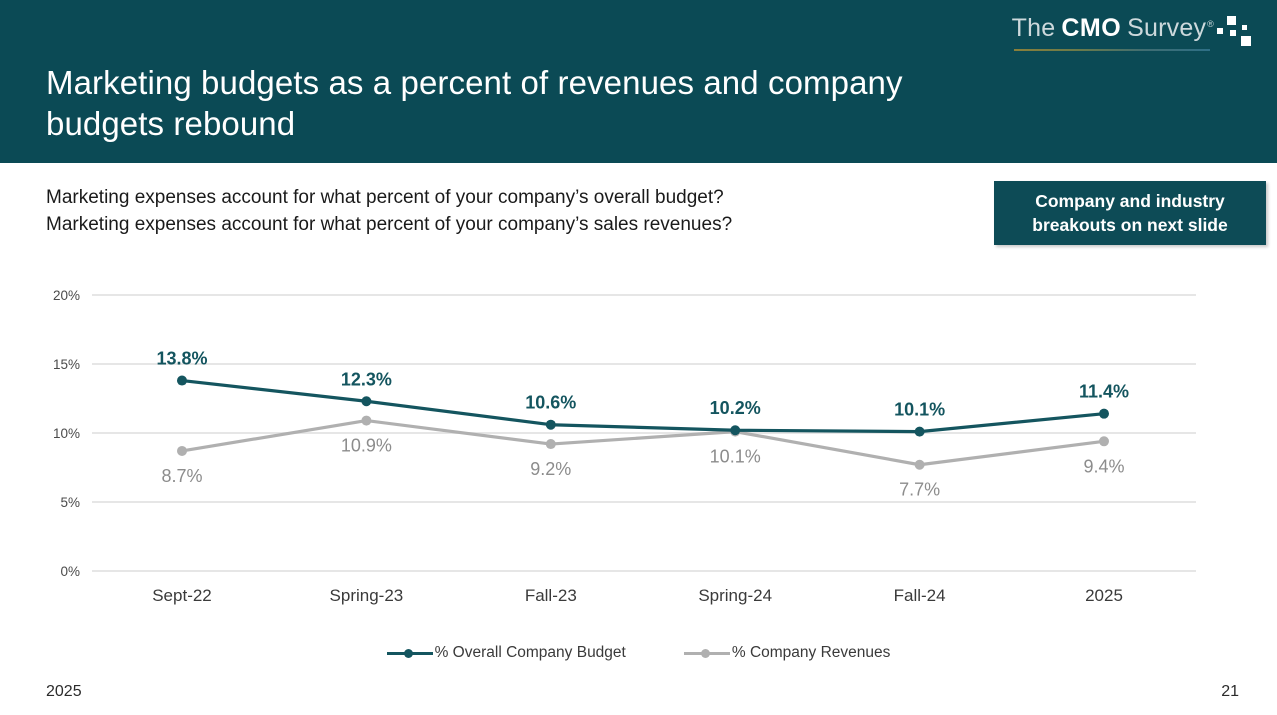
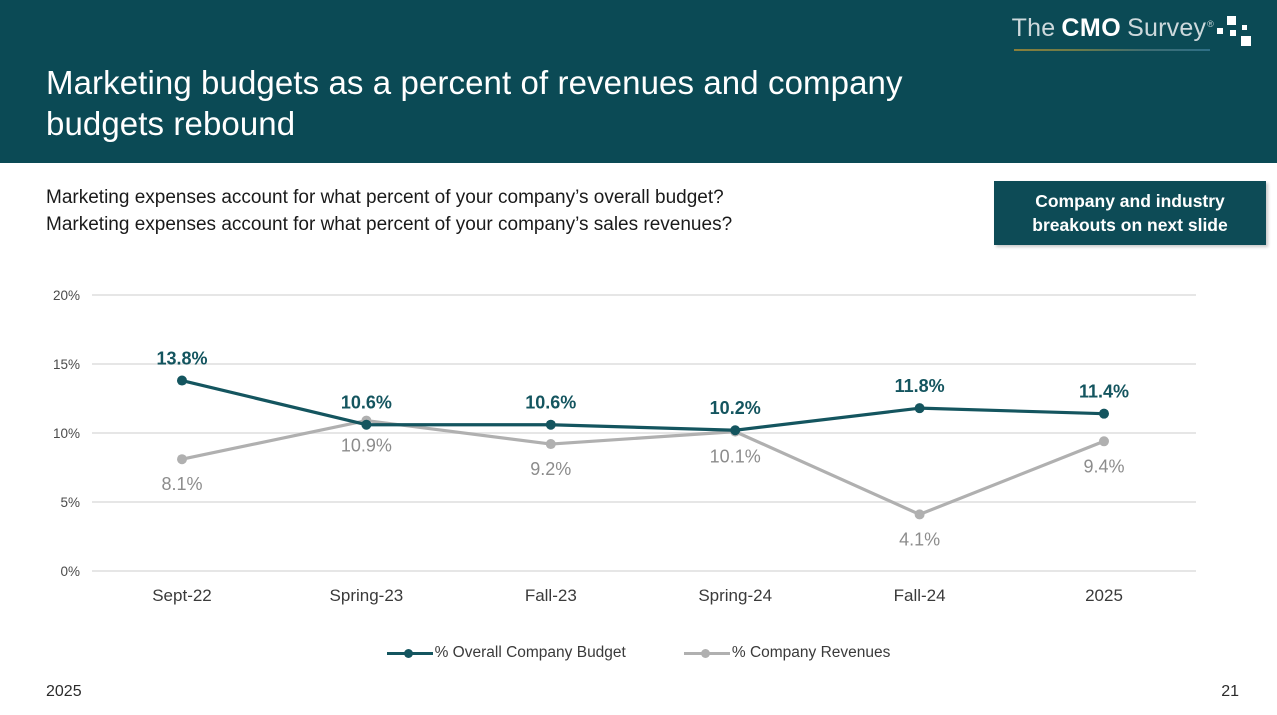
% Company Revenues/Sept-22: 8.7% -> 8.1%
% Overall Company Budget/Spring-23: 12.3% -> 10.6%
% Overall Company Budget/Fall-24: 10.1% -> 11.8%
% Company Revenues/Fall-24: 7.7% -> 4.1%
